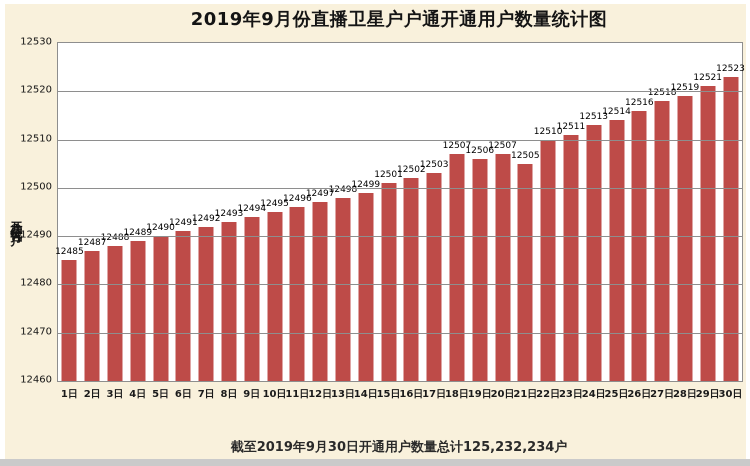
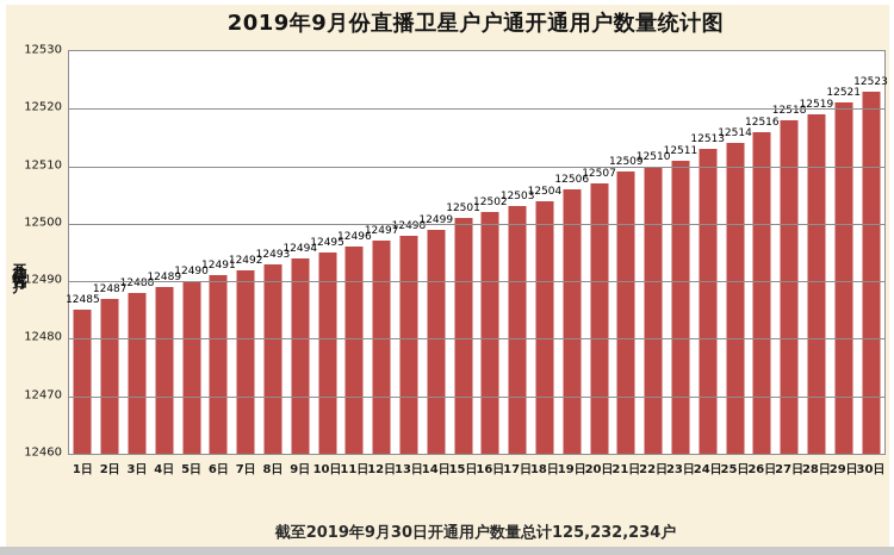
18日: 12507 -> 12504
21日: 12505 -> 12509
